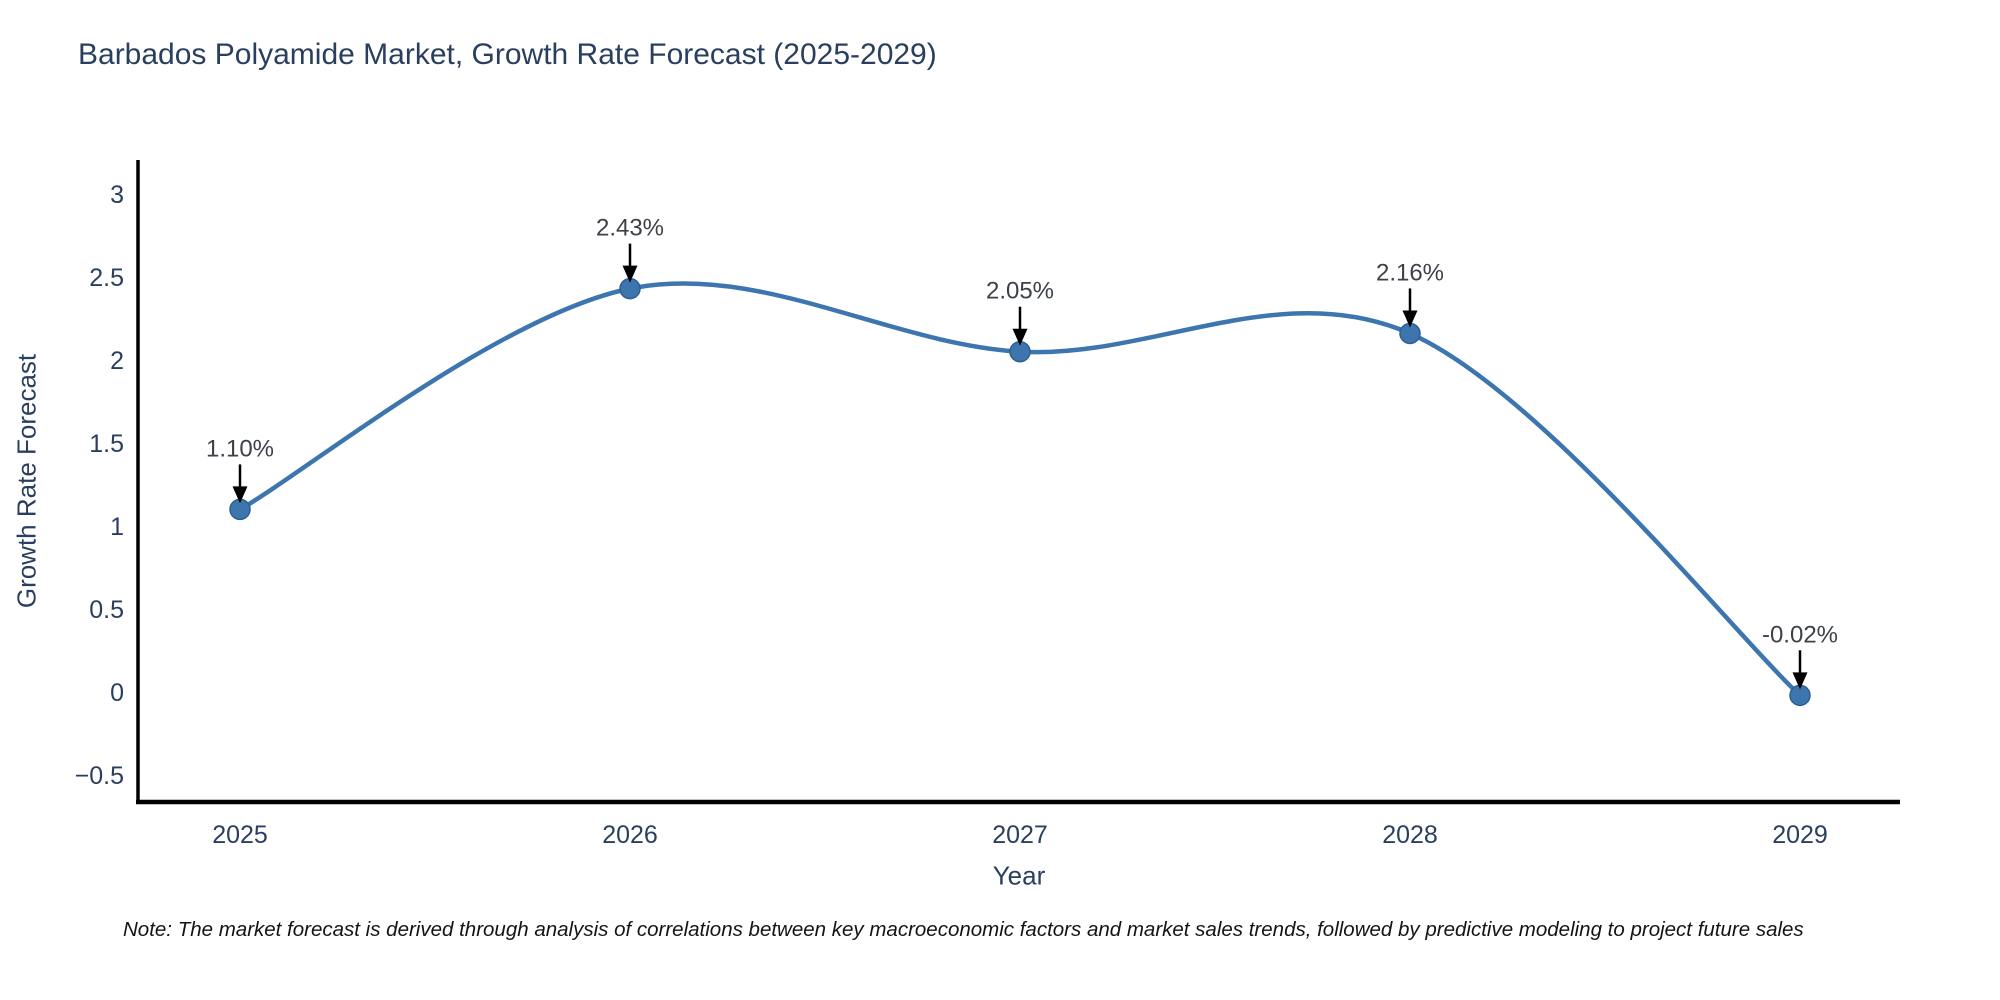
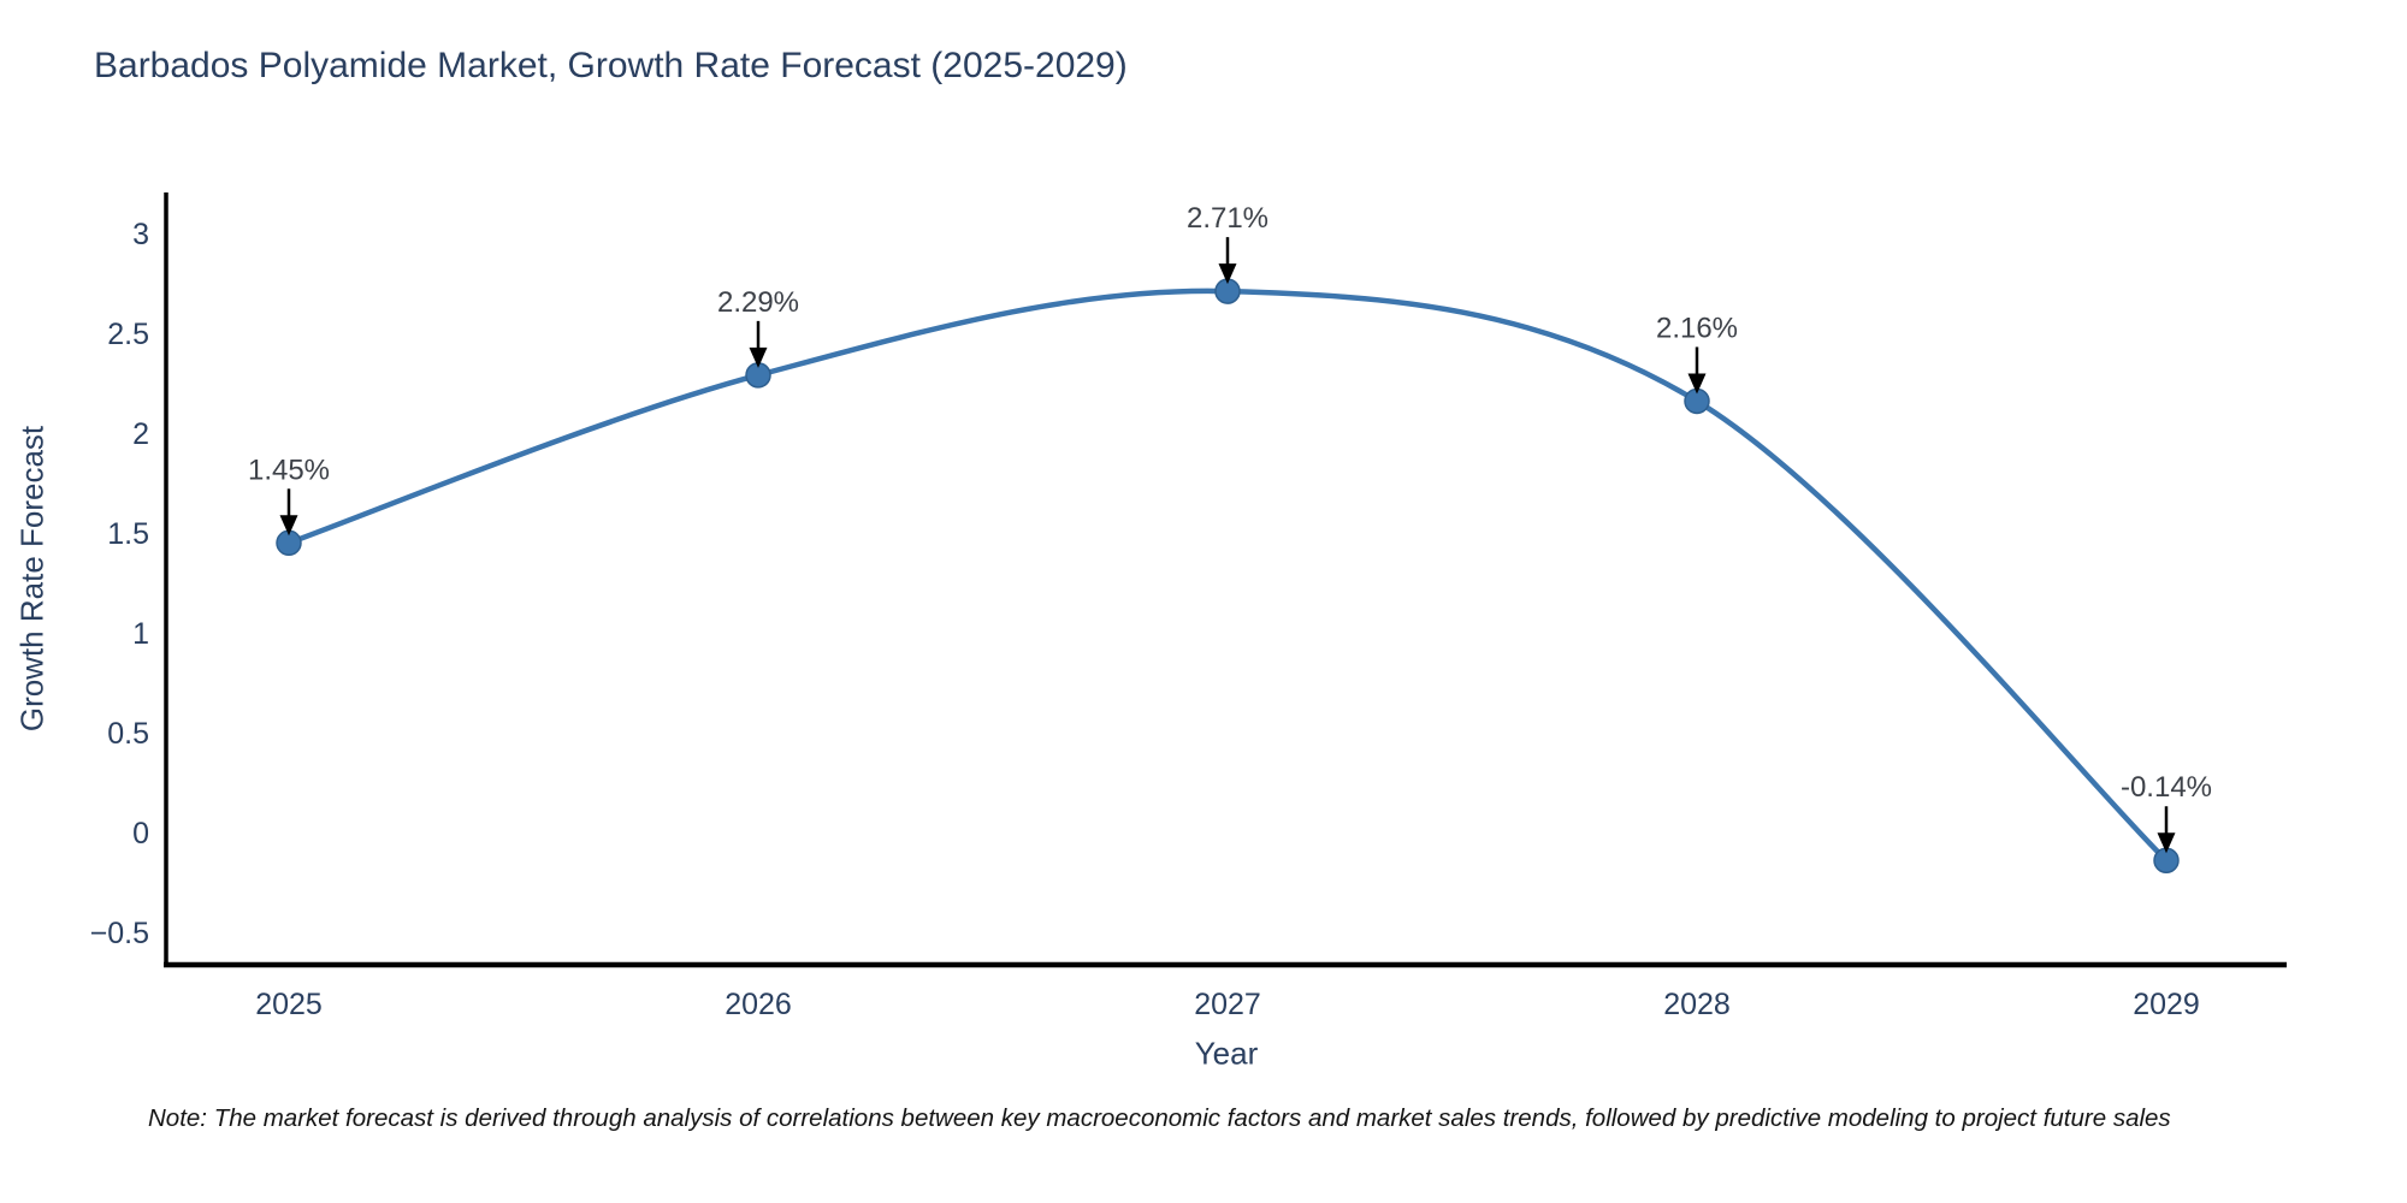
2025: 1.10% -> 1.45%
2026: 2.43% -> 2.29%
2027: 2.05% -> 2.71%
2029: -0.02% -> -0.14%
